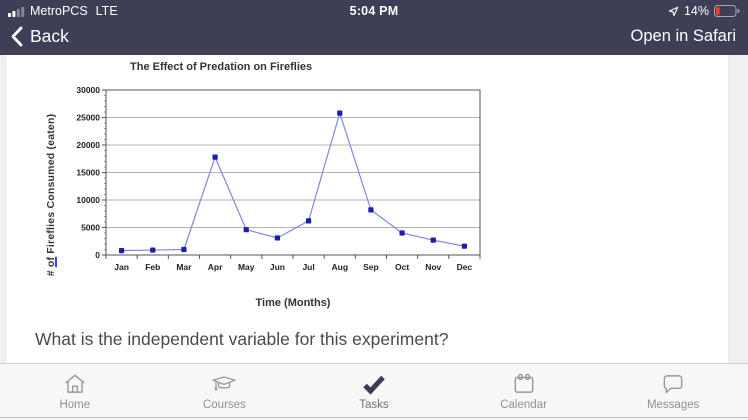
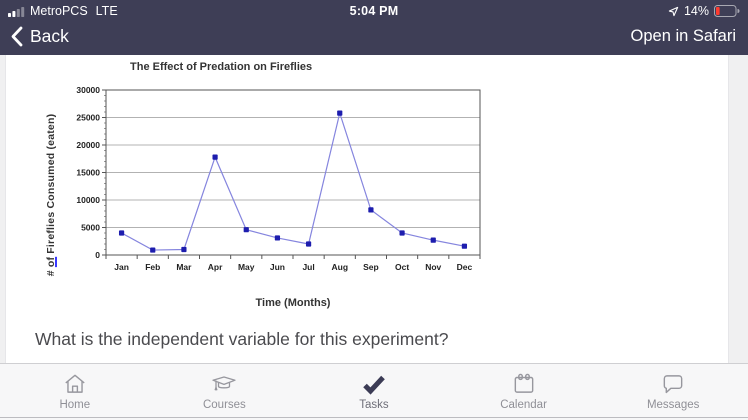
Jan: 1000 -> 4000
Jul: 6000 -> 2000
